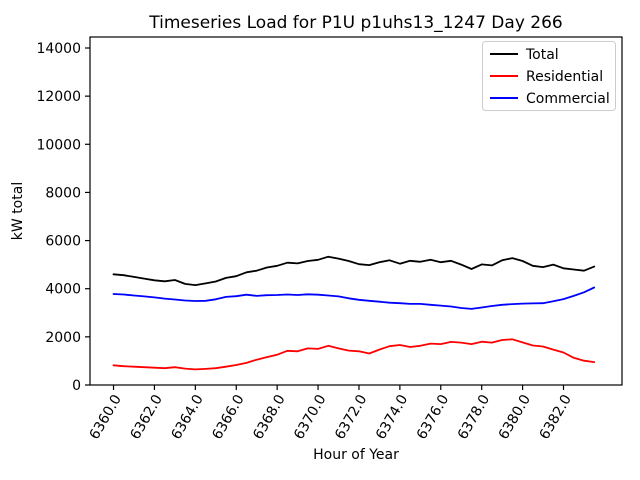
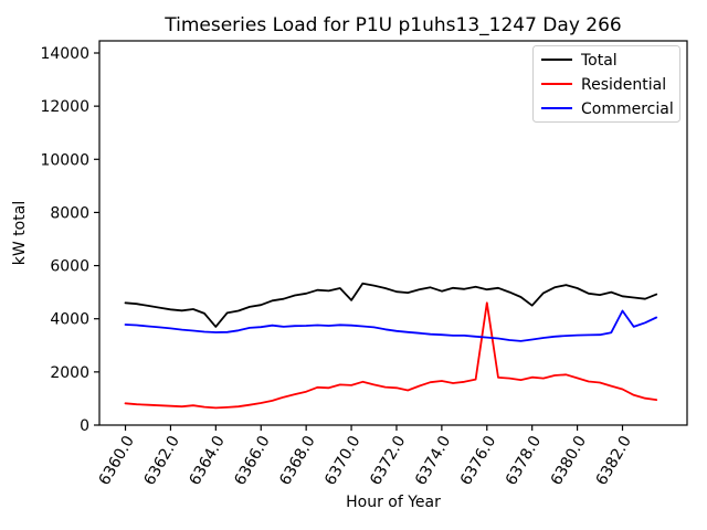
Total/6364.0: 4200 -> 3700
Total/6370.0: 5200 -> 4700
Residential/6376.0: 1700 -> 4600
Total/6378.0: 5000 -> 4500
Commercial/6382.0: 3600 -> 4300
